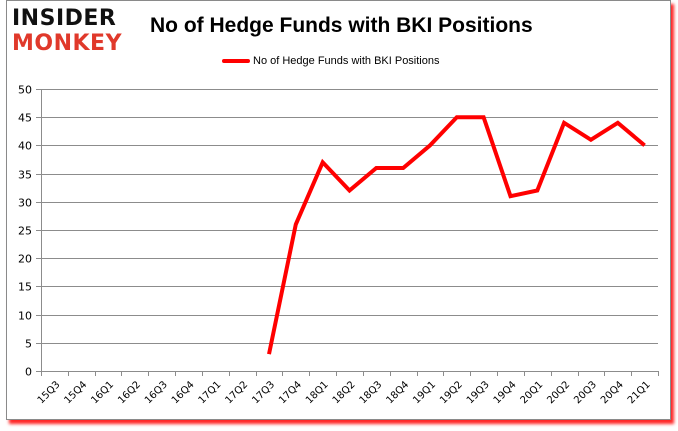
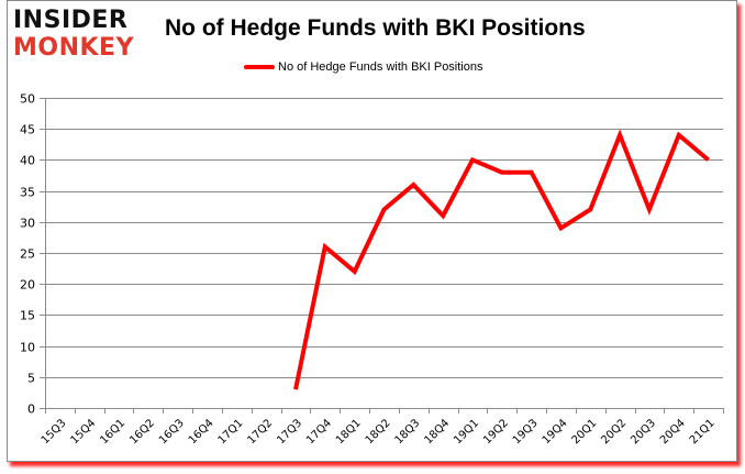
18Q1: 37 -> 22
18Q4: 36 -> 31
19Q2: 45 -> 38
19Q3: 45 -> 38
19Q4: 31 -> 29
20Q3: 41 -> 32
